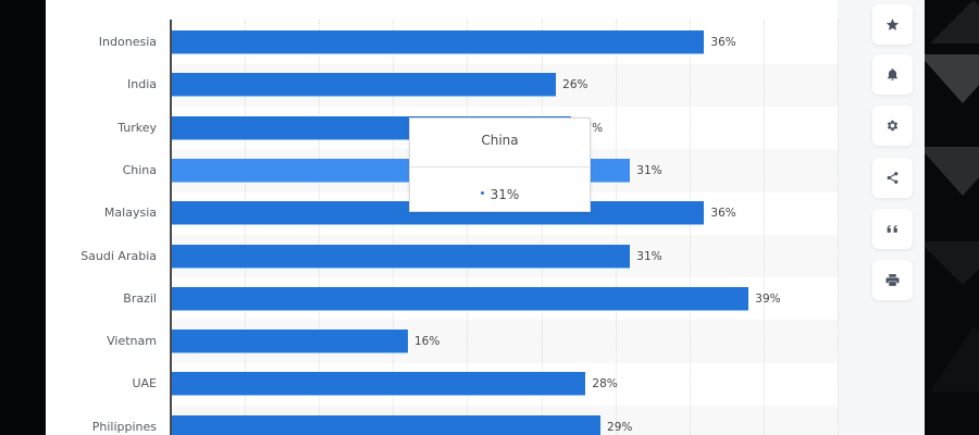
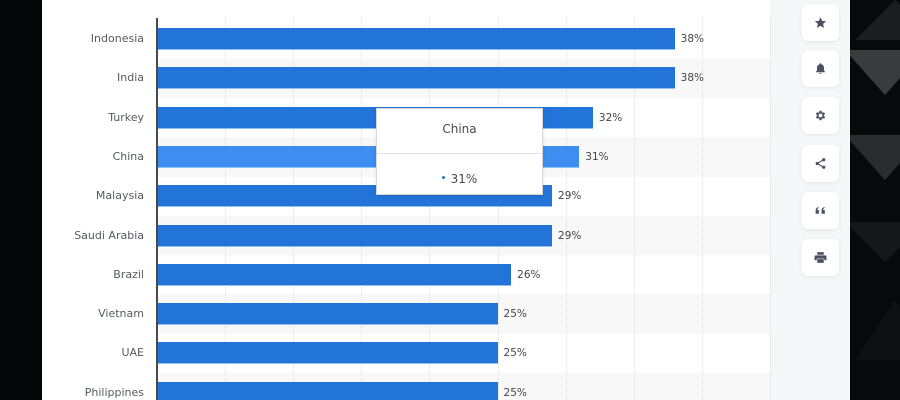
Indonesia: 36% -> 38%
India: 26% -> 38%
Turkey: 27% -> 32%
Malaysia: 36% -> 29%
Saudi Arabia: 31% -> 29%
Brazil: 39% -> 26%
Vietnam: 16% -> 25%
UAE: 28% -> 25%
Philippines: 29% -> 25%
